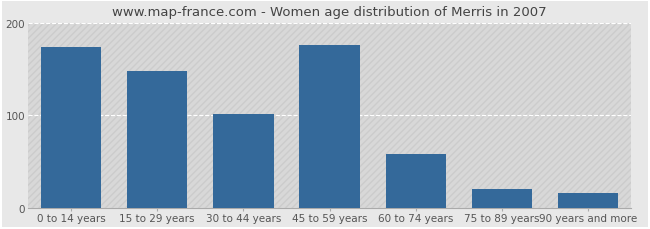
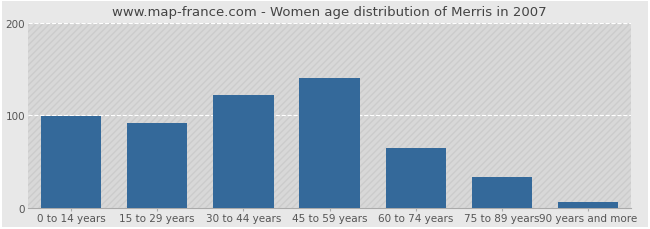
0 to 14 years: 174 -> 99
15 to 29 years: 148 -> 92
30 to 44 years: 102 -> 122
45 to 59 years: 176 -> 140
60 to 74 years: 58 -> 65
75 to 89 years: 20 -> 33
90 years and more: 16 -> 6
